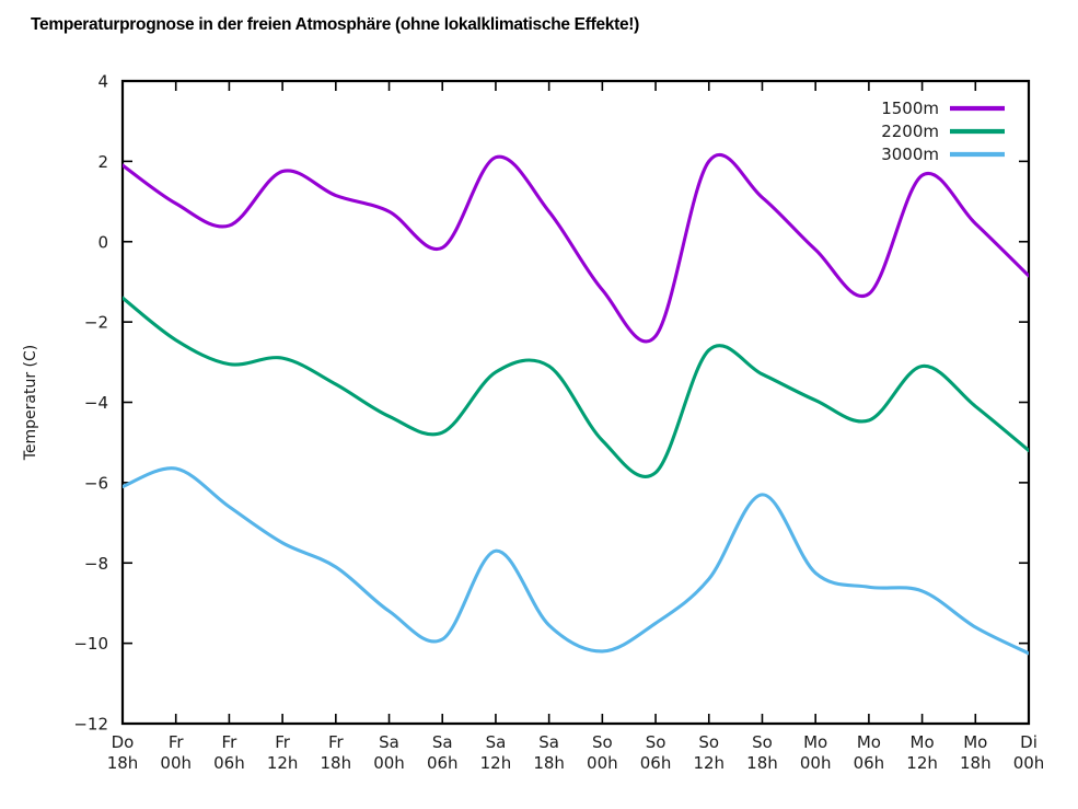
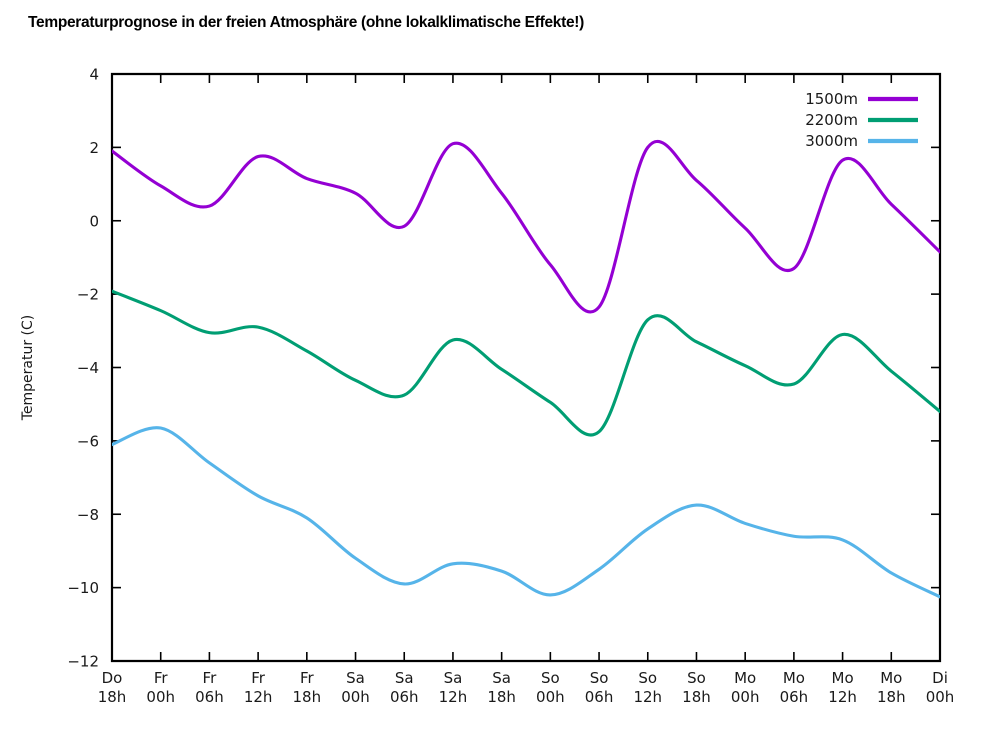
2200m/Do 18h: -1.4 -> -1.9
3000m/Sa 12h: -7.7 -> -9.3
2200m/Sa 18h: -3.1 -> -4.0
3000m/So 18h: -6.3 -> -7.8
